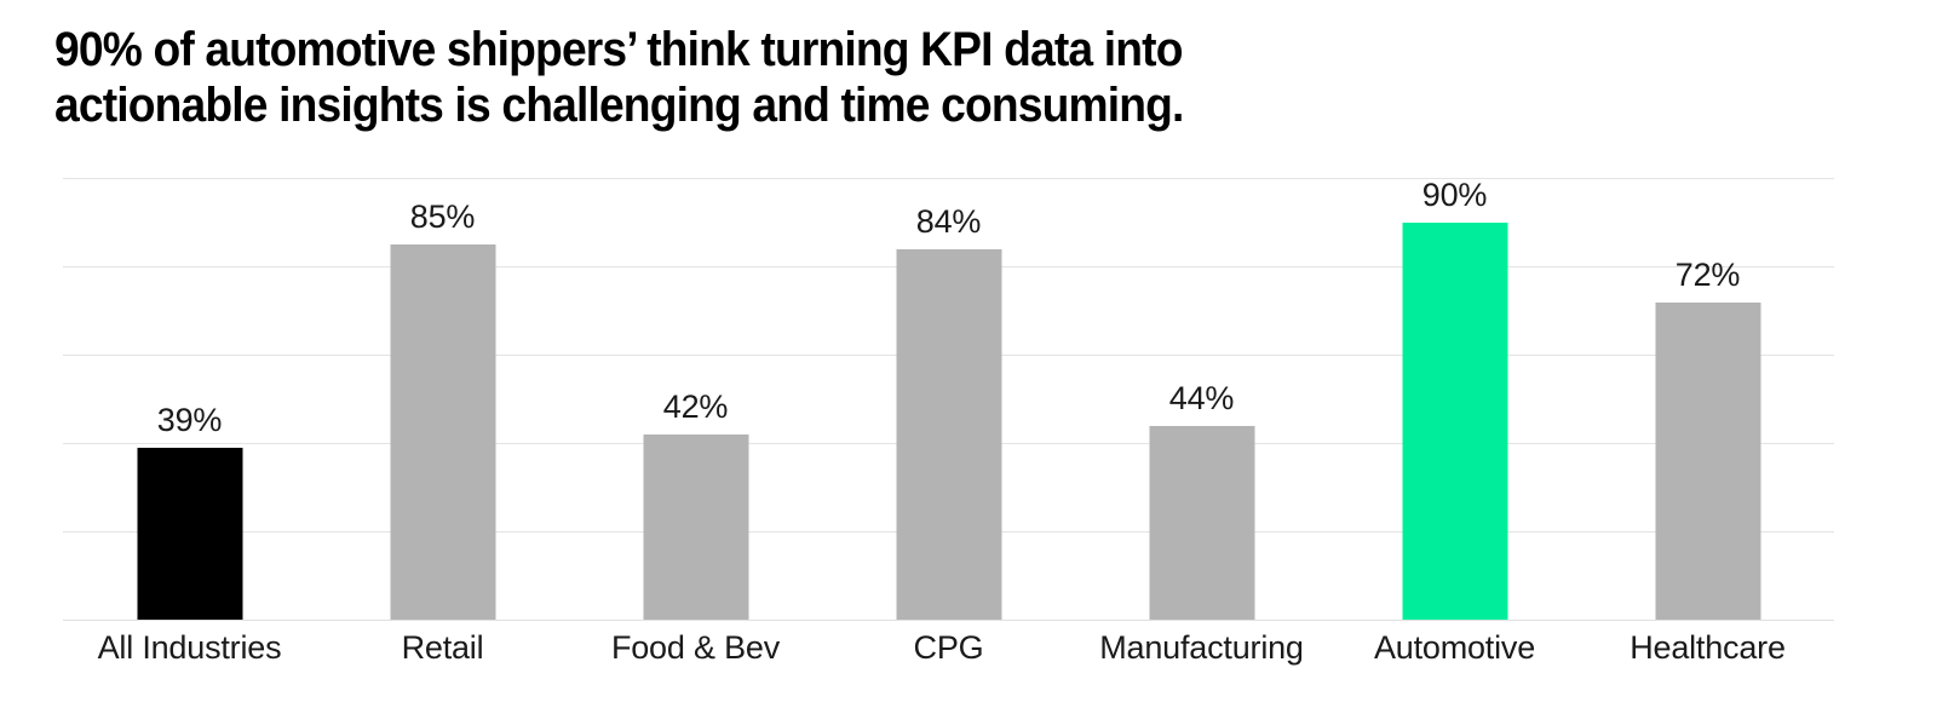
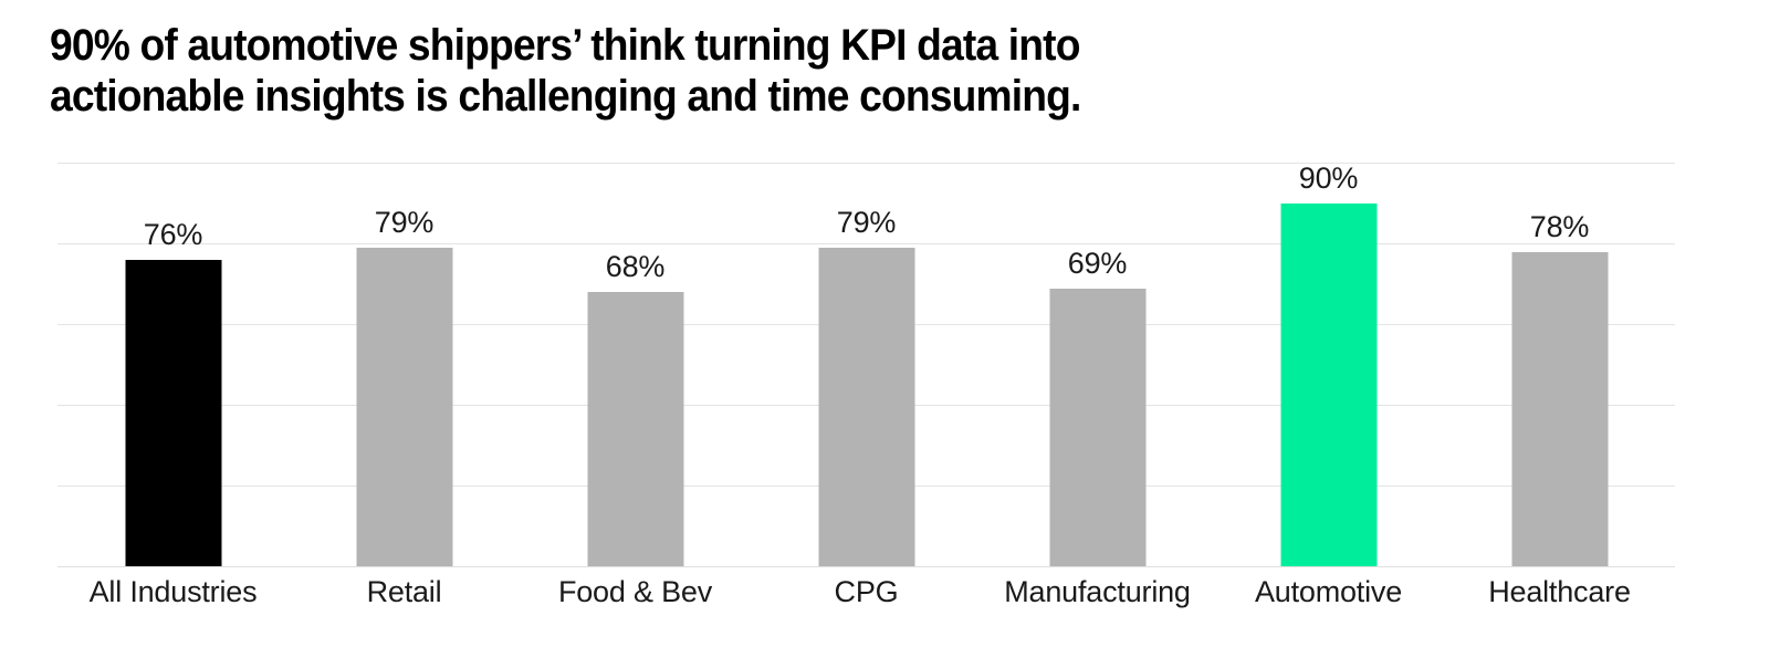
All Industries: 39% -> 76%
Retail: 85% -> 79%
Food & Bev: 42% -> 68%
CPG: 84% -> 79%
Manufacturing: 44% -> 69%
Healthcare: 72% -> 78%
